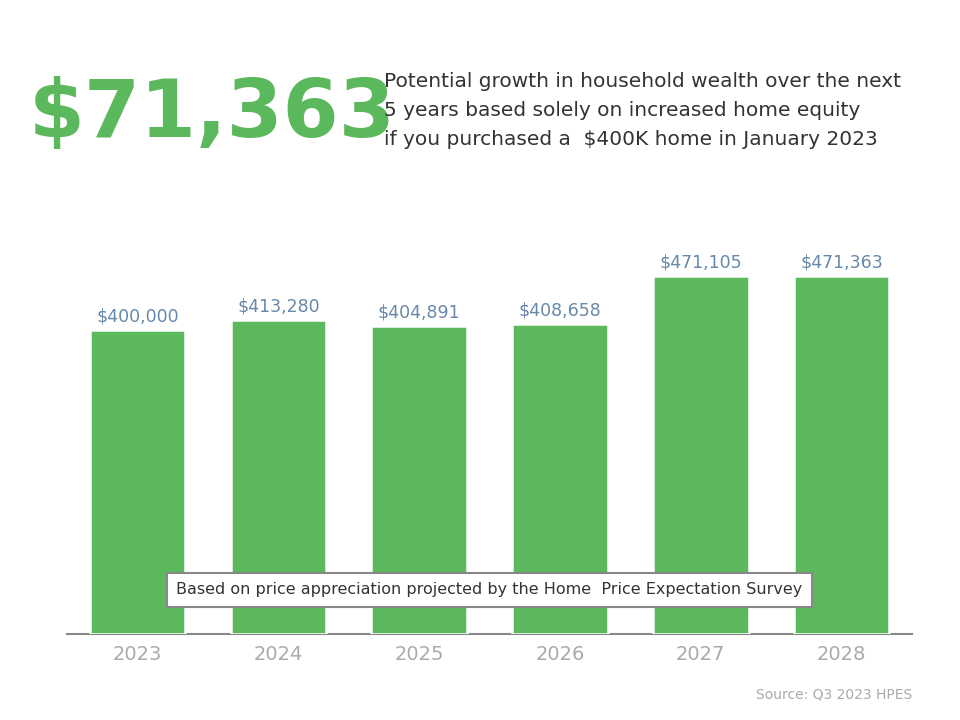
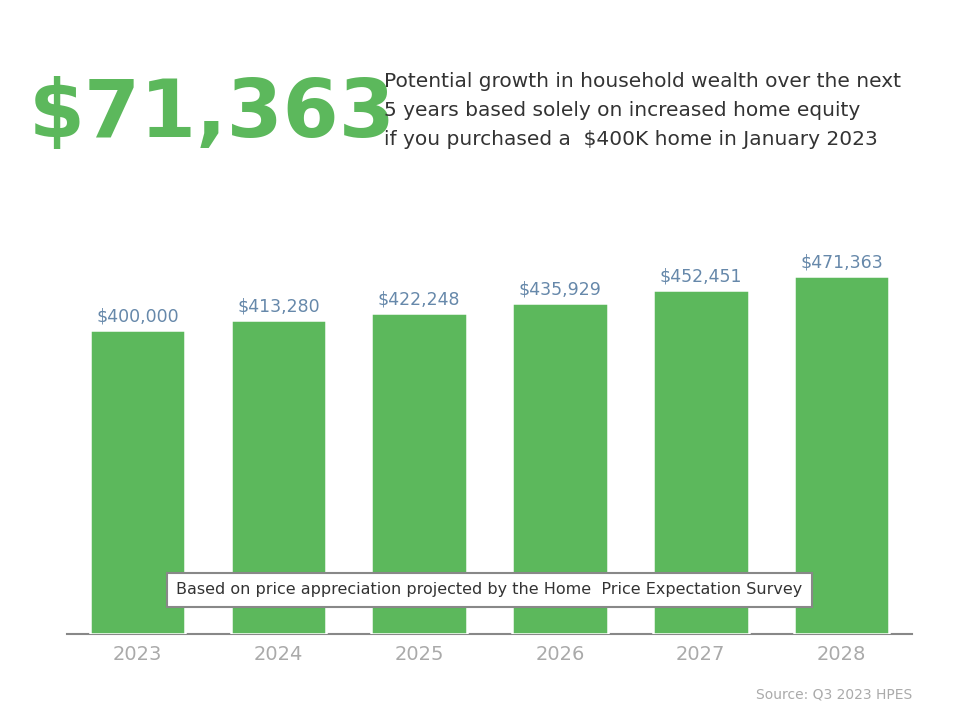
2025: $404,891 -> $422,248
2026: $408,658 -> $435,929
2027: $471,105 -> $452,451
